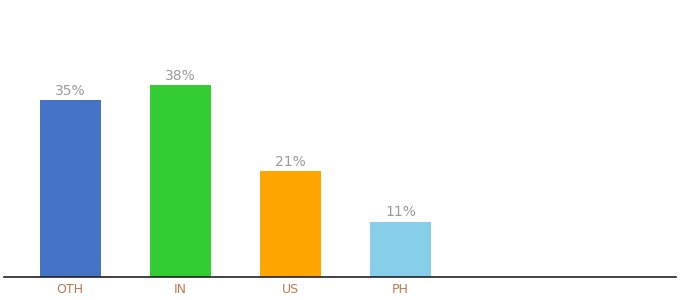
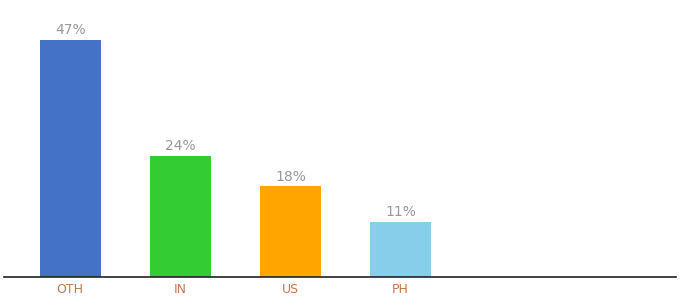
OTH: 35% -> 47%
IN: 38% -> 24%
US: 21% -> 18%
